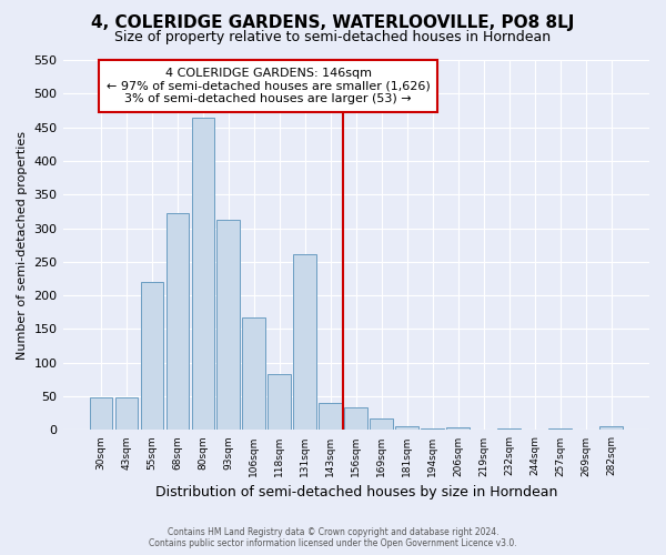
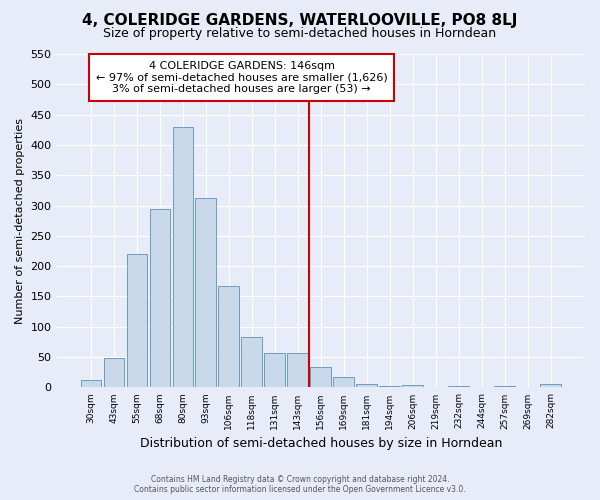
30sqm: 48 -> 12
68sqm: 322 -> 295
80sqm: 464 -> 430
131sqm: 262 -> 57
143sqm: 40 -> 57
